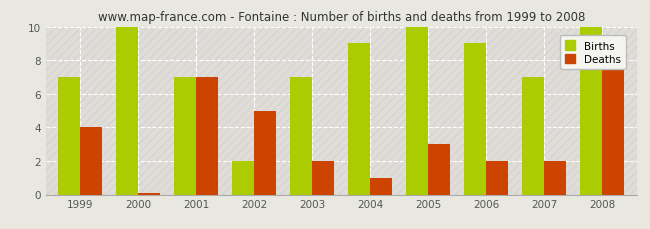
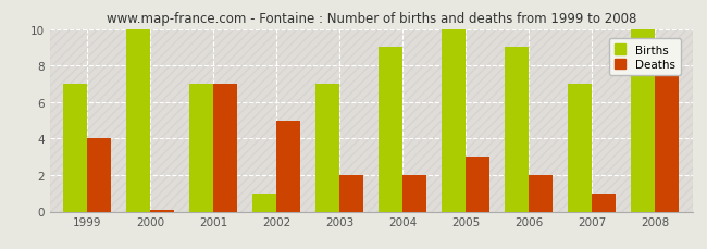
Births/2002: 2 -> 1
Deaths/2004: 1.0 -> 2.0
Deaths/2007: 2.0 -> 1.0
